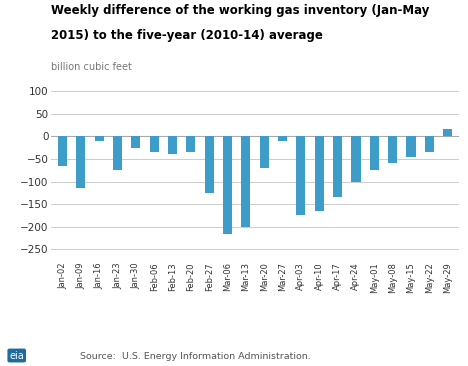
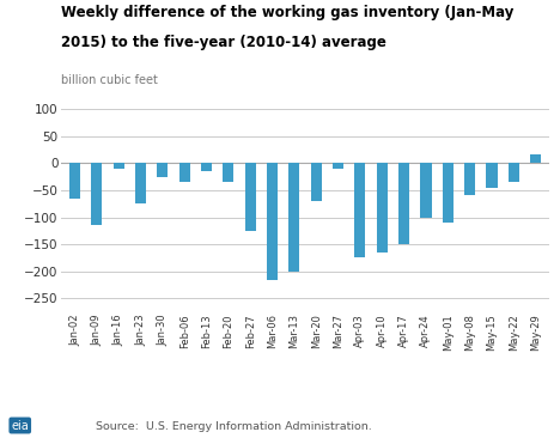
Feb-13: -40 -> -15
Apr-17: -135 -> -150
May-01: -75 -> -110
